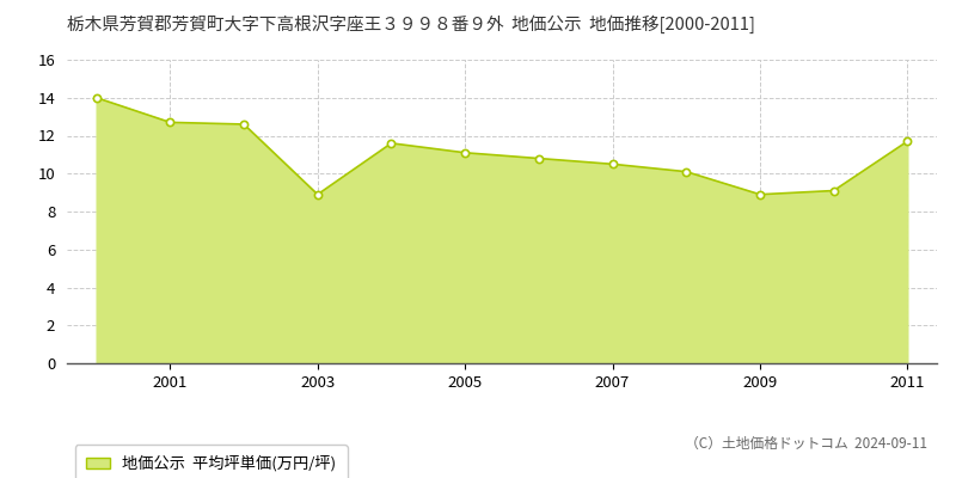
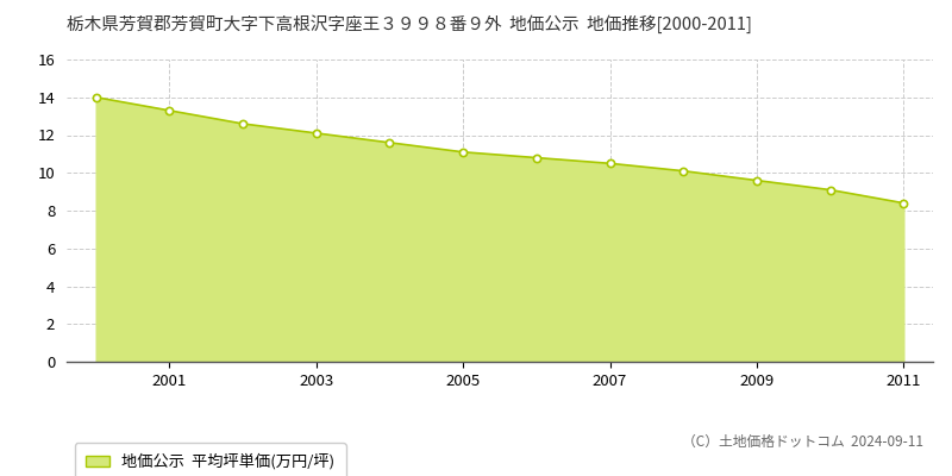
2001: 12.7 -> 13.3
2003: 8.9 -> 12.1
2009: 8.9 -> 9.6
2011: 11.7 -> 8.4
